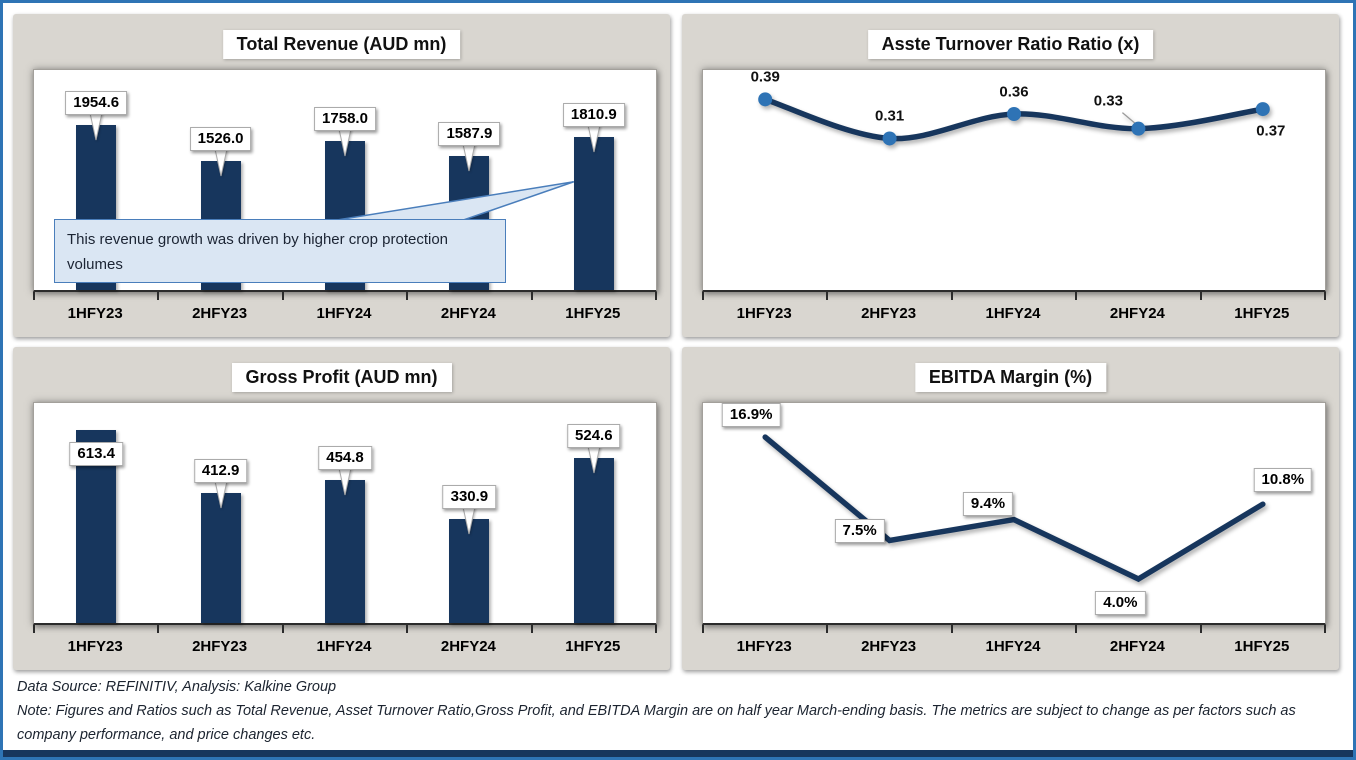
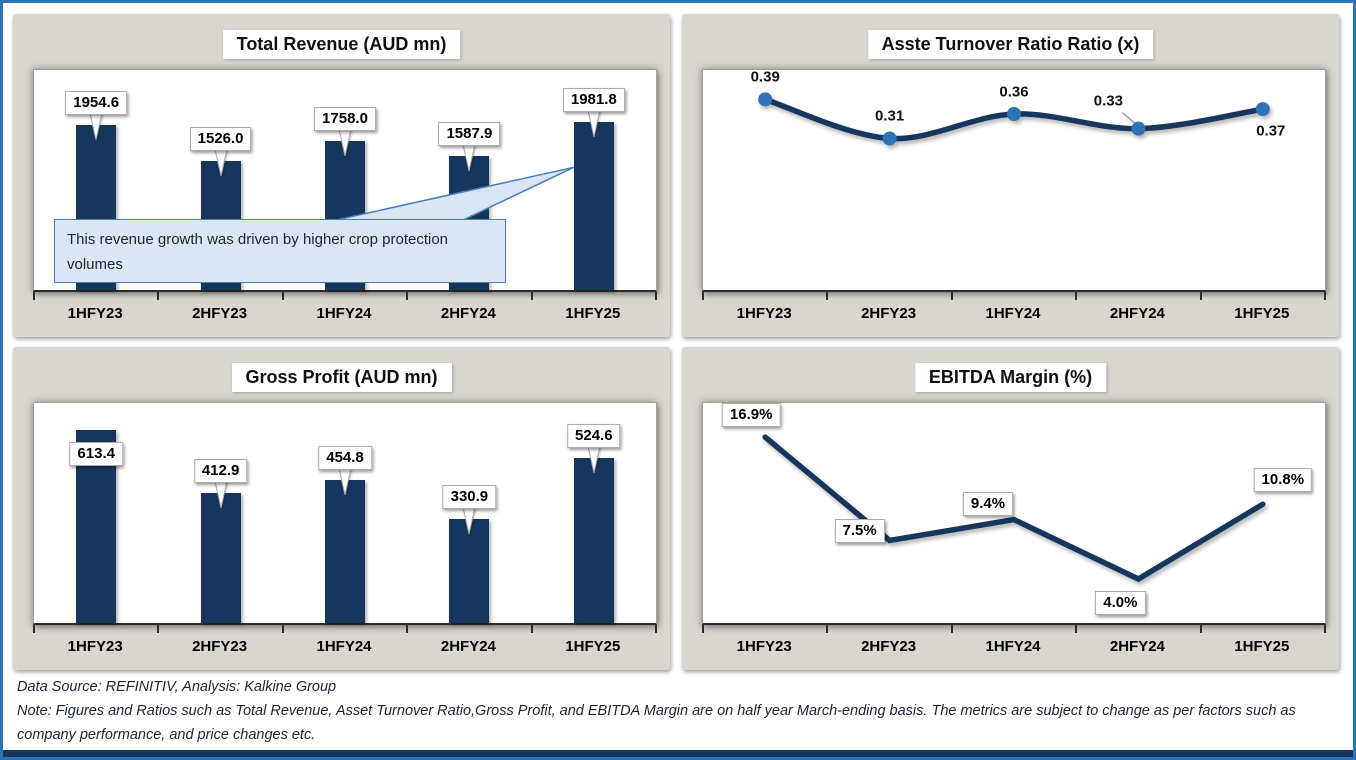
Total Revenue (AUD mn)/1HFY25: 1810.9 -> 1981.8
